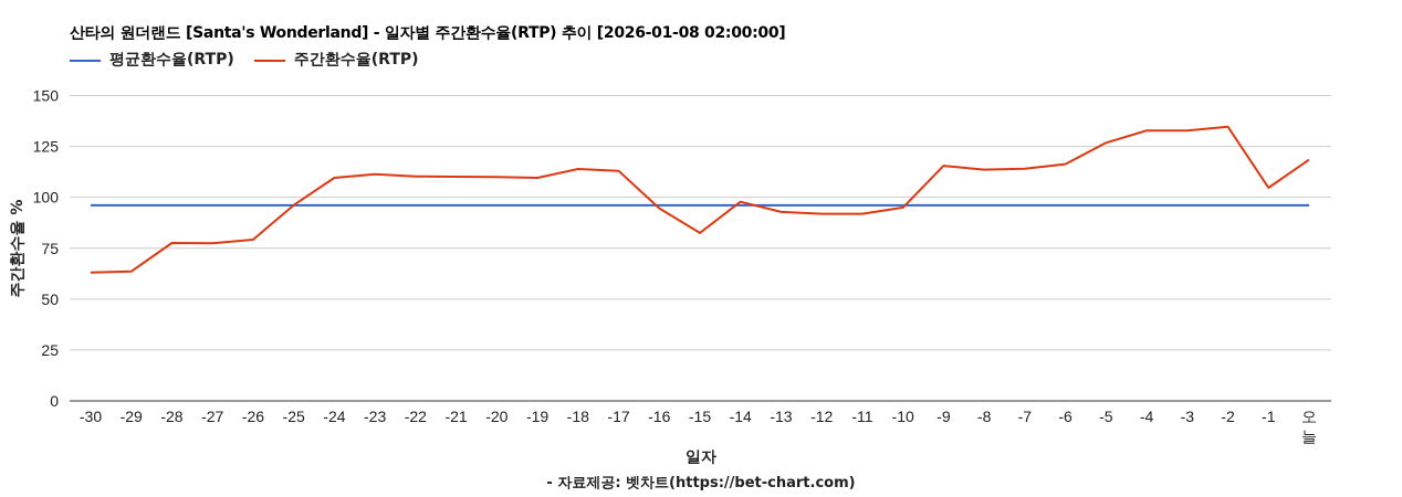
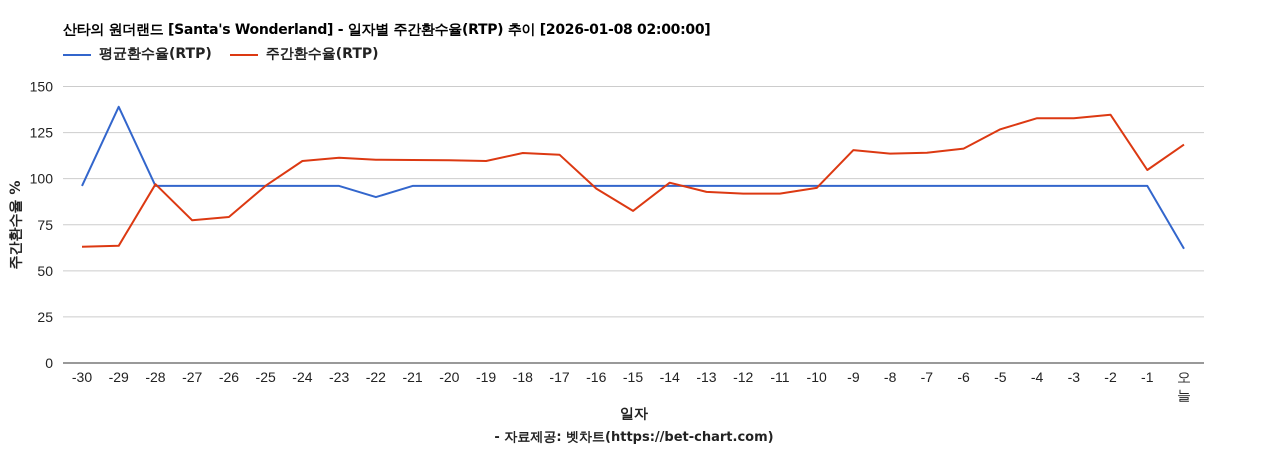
평균환수율(RTP)/-29: 96 -> 139
주간환수율(RTP)/-28: 78 -> 97
평균환수율(RTP)/-22: 96 -> 90
평균환수율(RTP)/오늘: 96 -> 62
